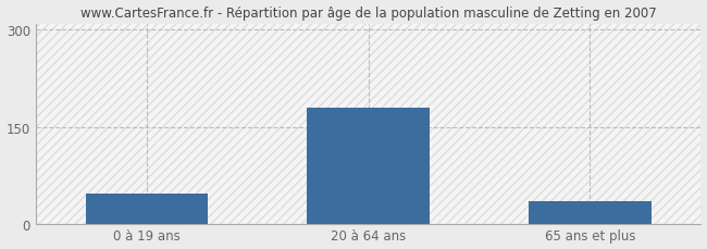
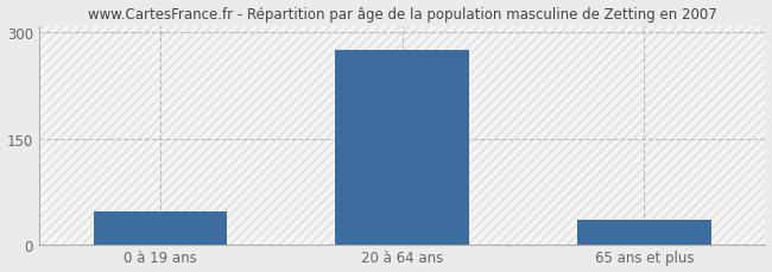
20 à 64 ans: 180 -> 276
